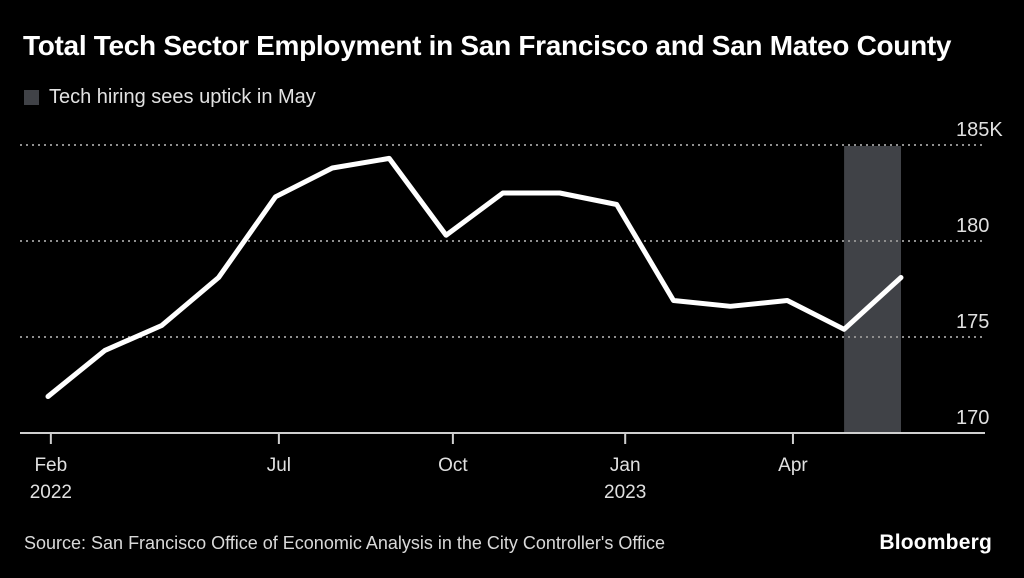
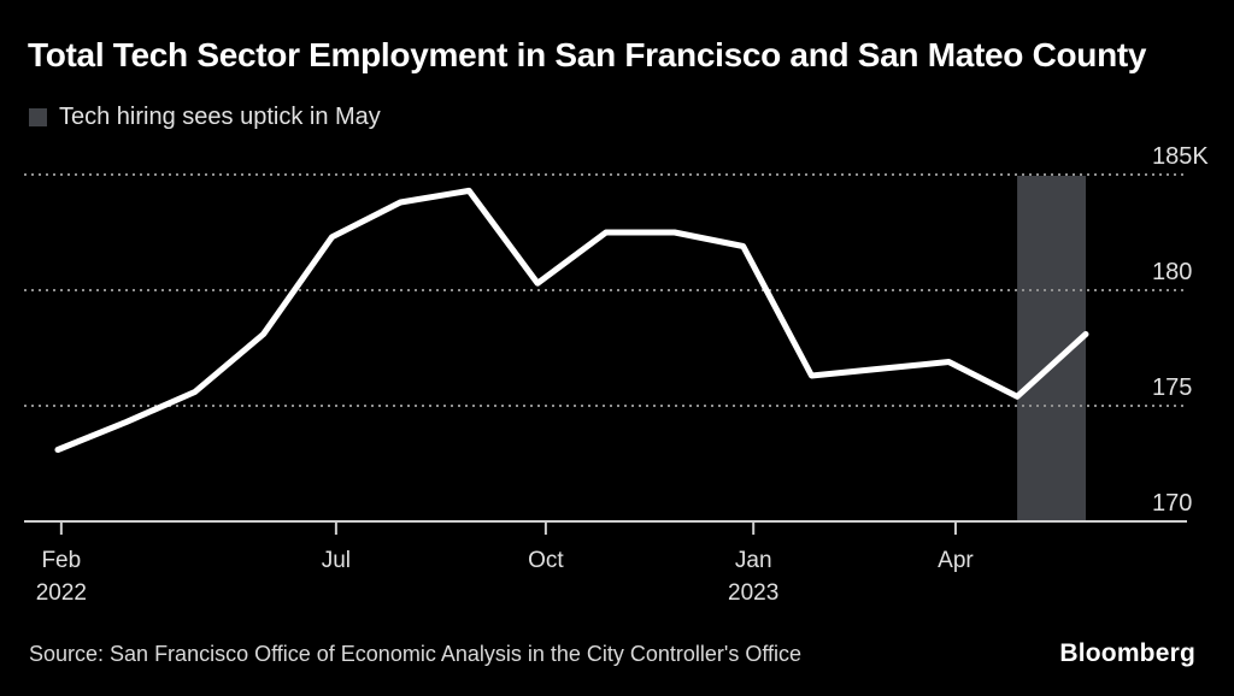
Feb 2022: 171.9K -> 173.1K
Jan 2023: 176.9K -> 176.3K
